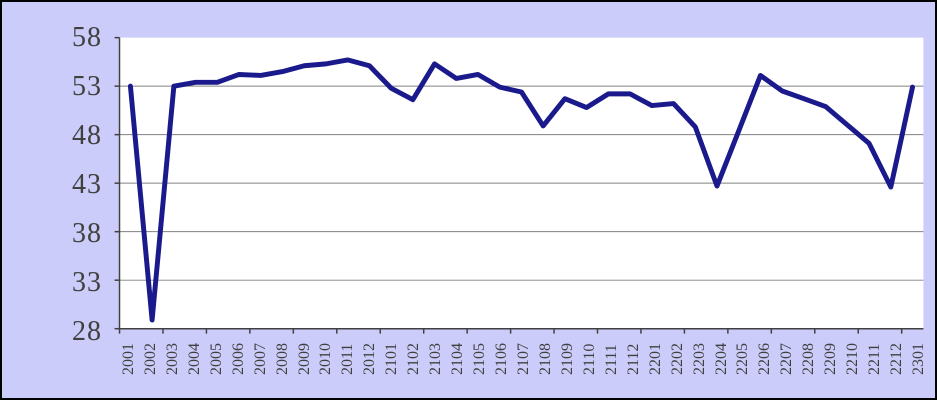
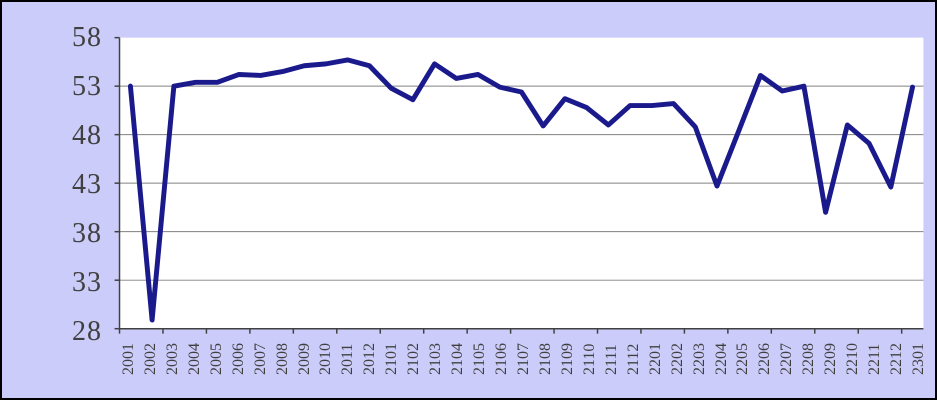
2111: 52 -> 49
2112: 52 -> 51
2208: 52 -> 53
2209: 51 -> 40
